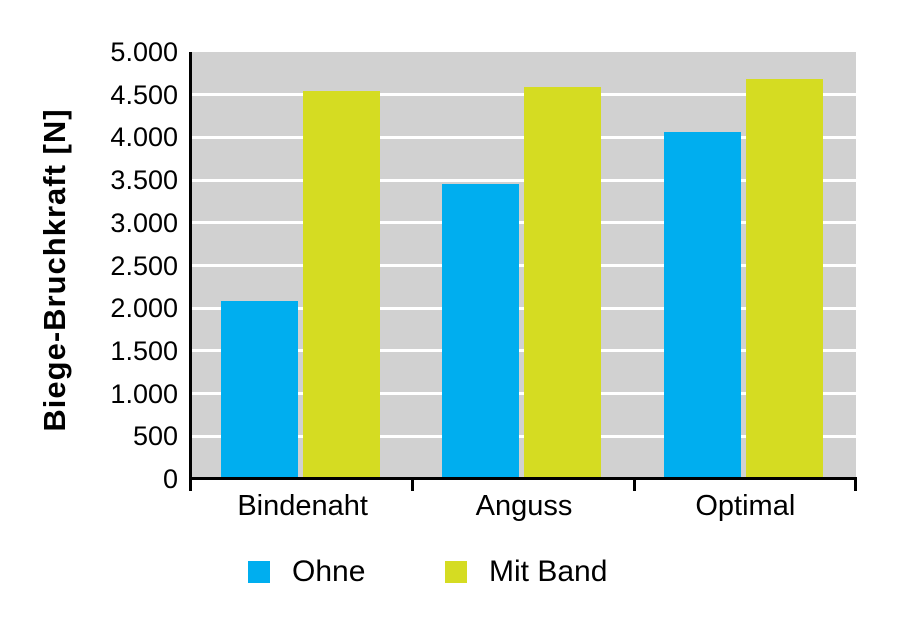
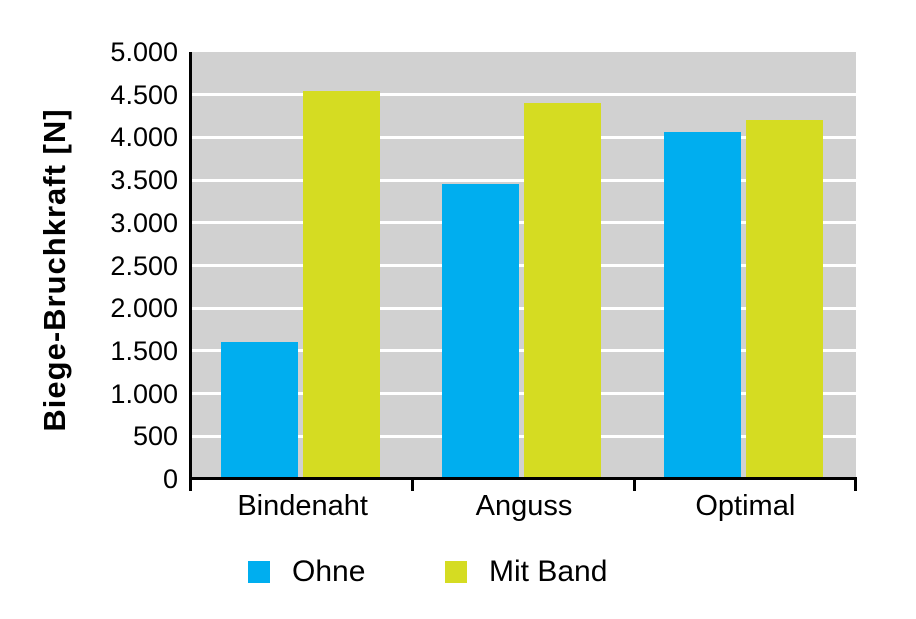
Ohne/Bindenaht: 2100 -> 1600
Mit Band/Anguss: 4600 -> 4400
Mit Band/Optimal: 4700 -> 4200
